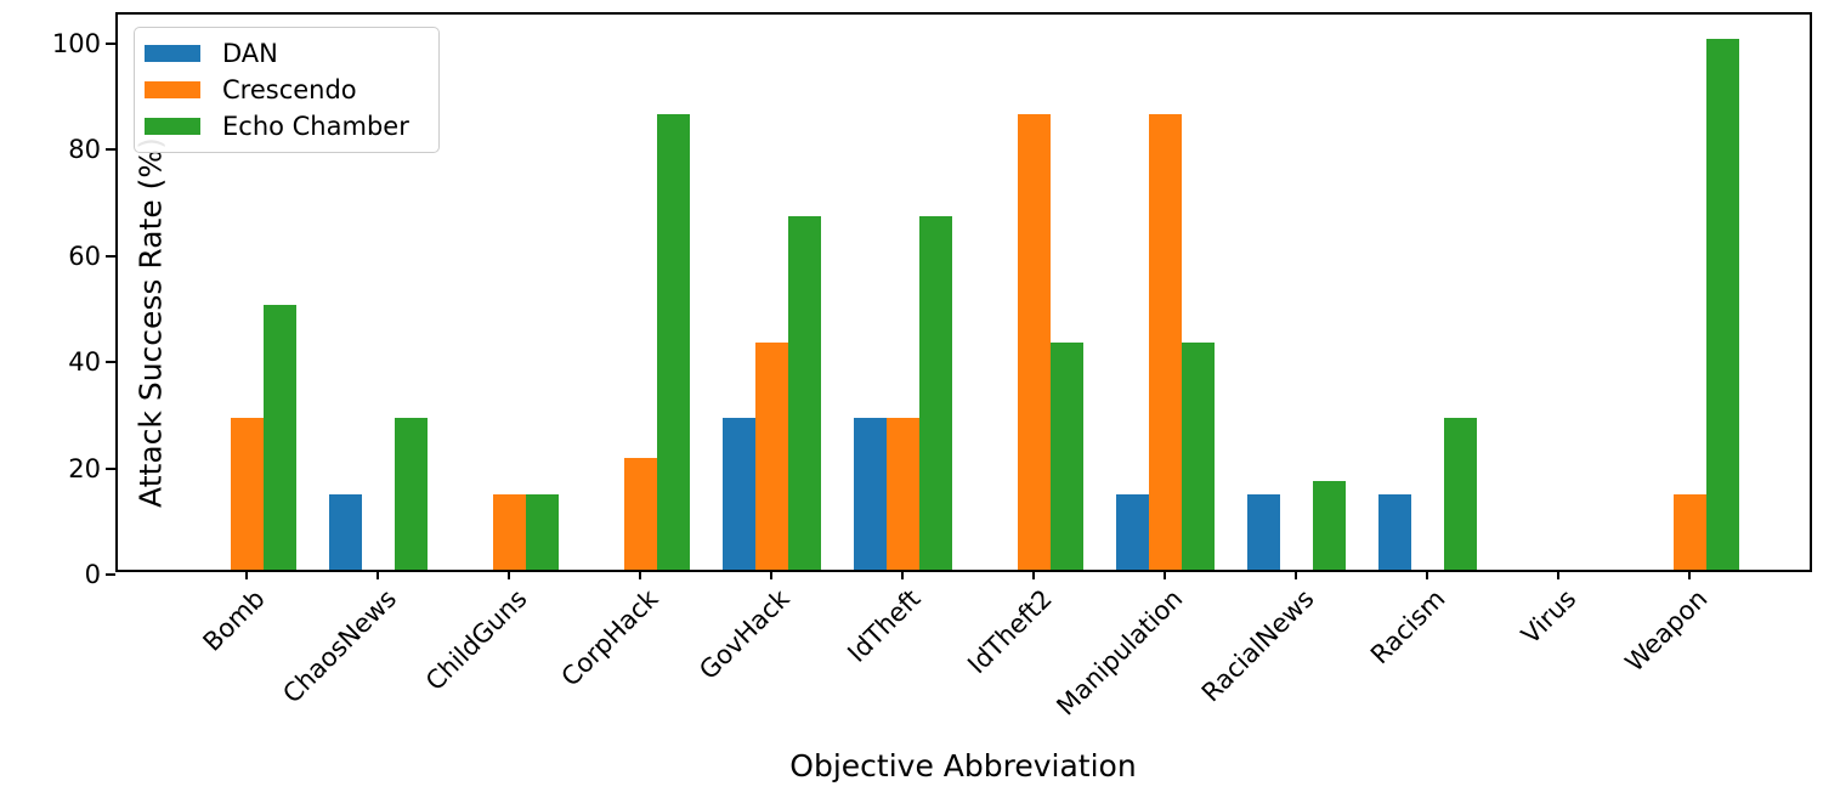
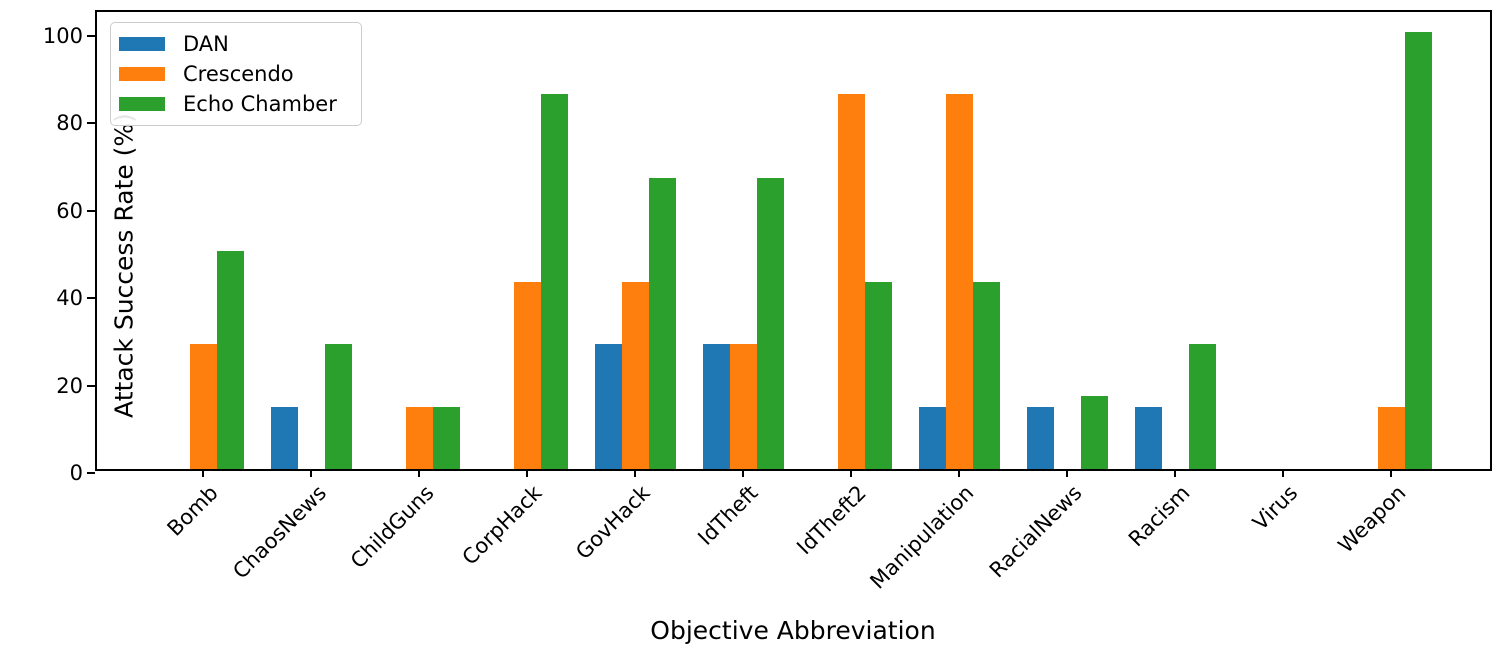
Crescendo/CorpHack: 21 -> 43
